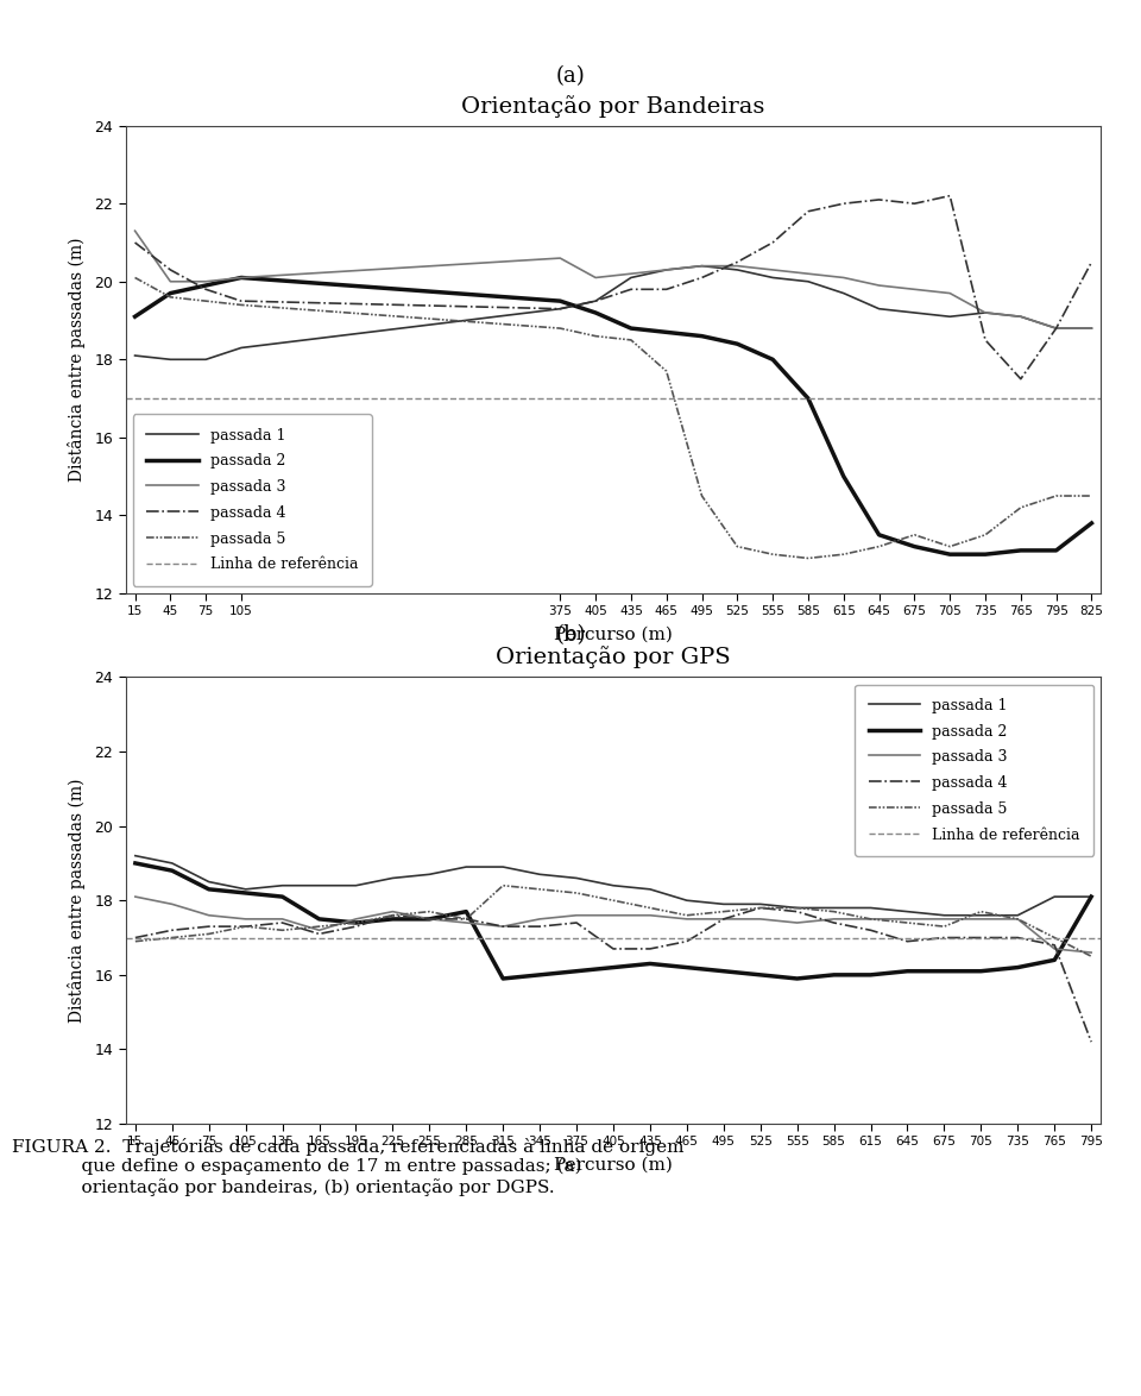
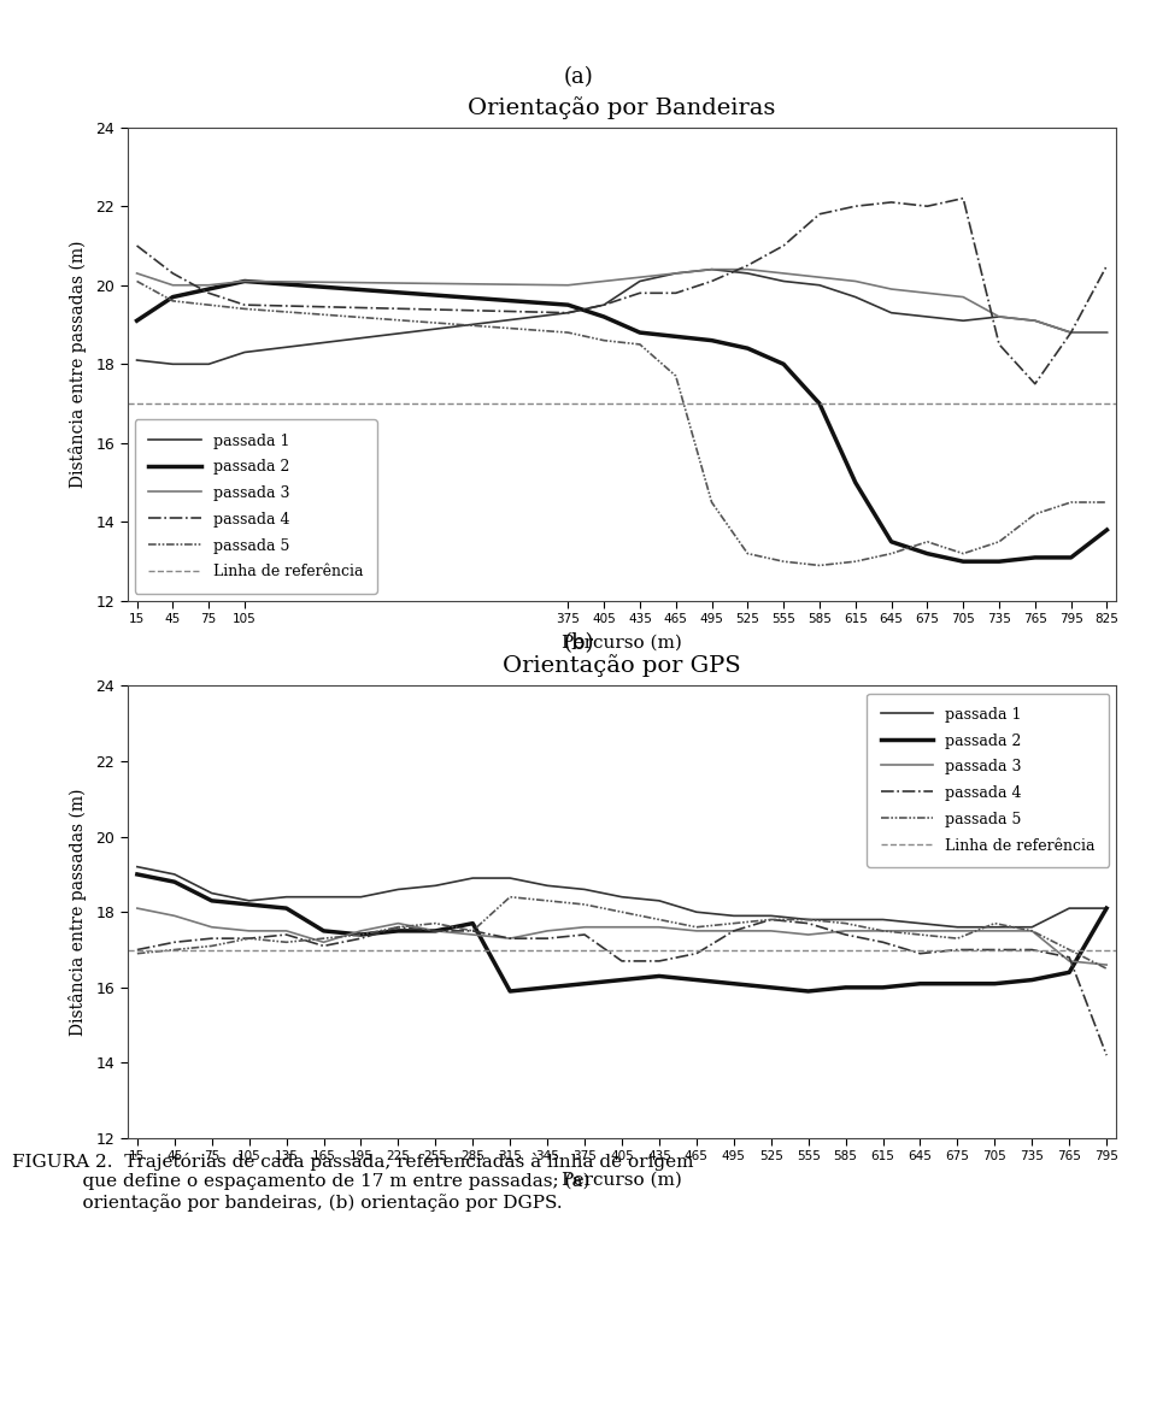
Orientação por Bandeiras/passada 3/15: 21.3 -> 20.3
Orientação por Bandeiras/passada 3/375: 20.6 -> 20.0
